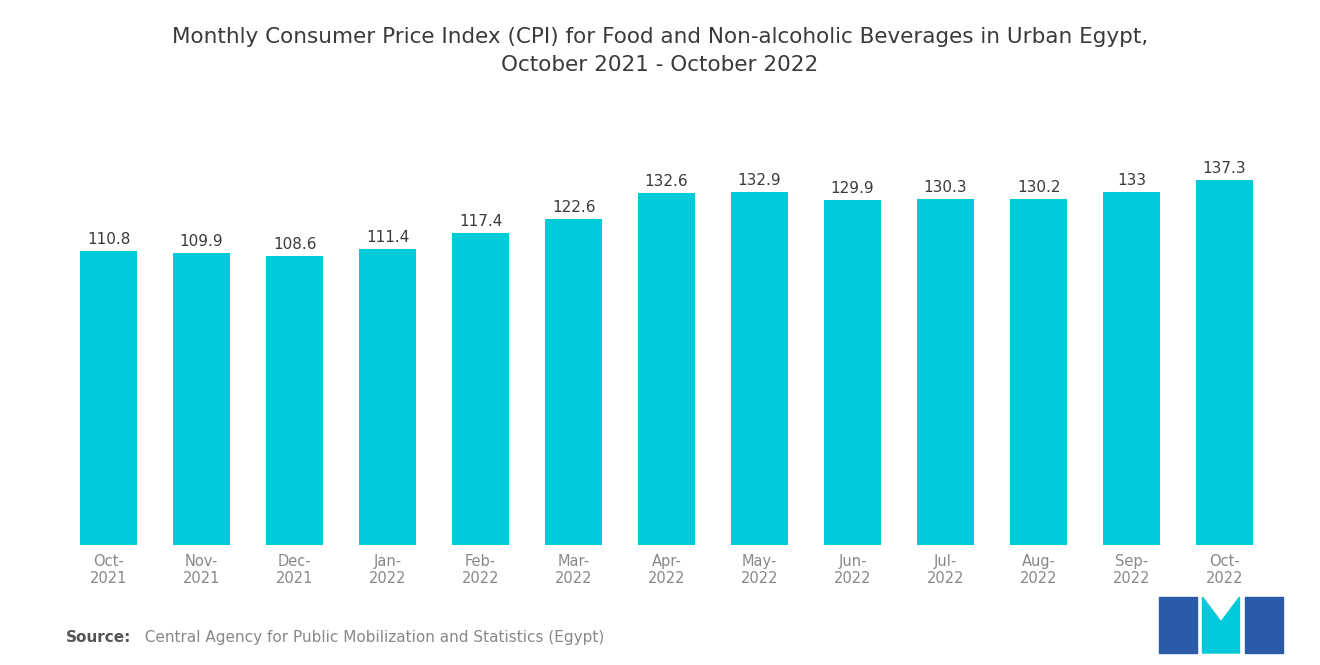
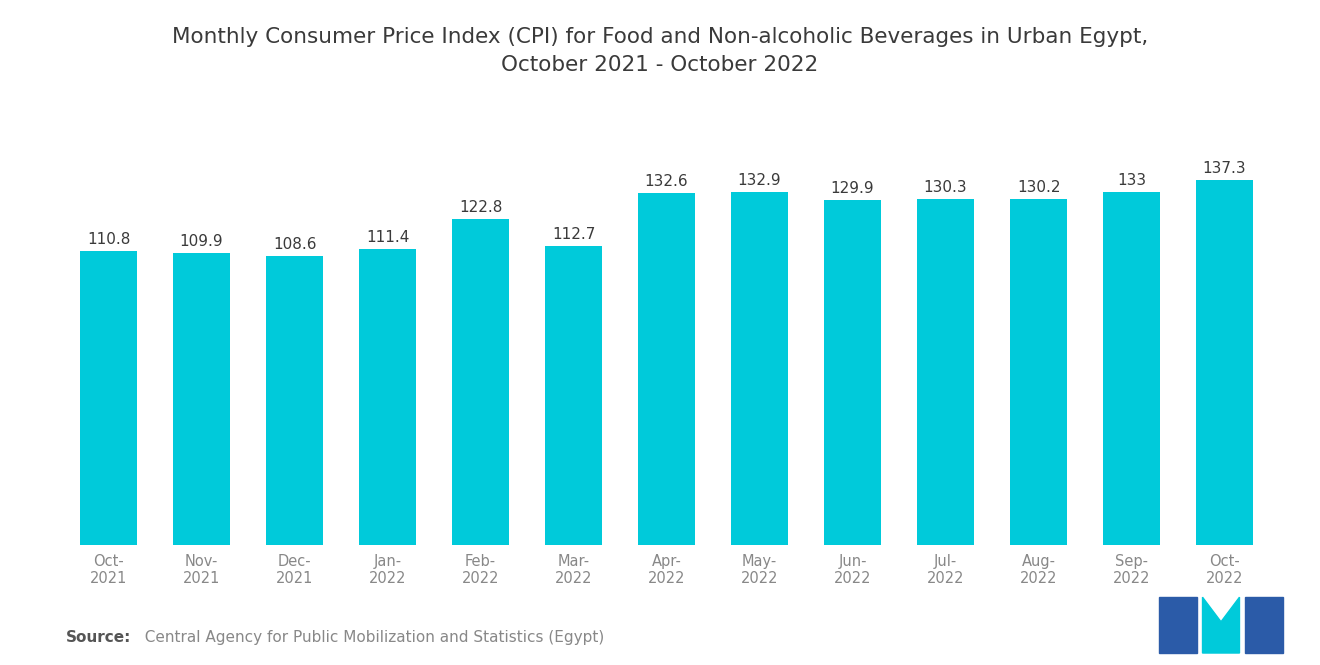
Feb- 2022: 117.4 -> 122.8
Mar- 2022: 122.6 -> 112.7
